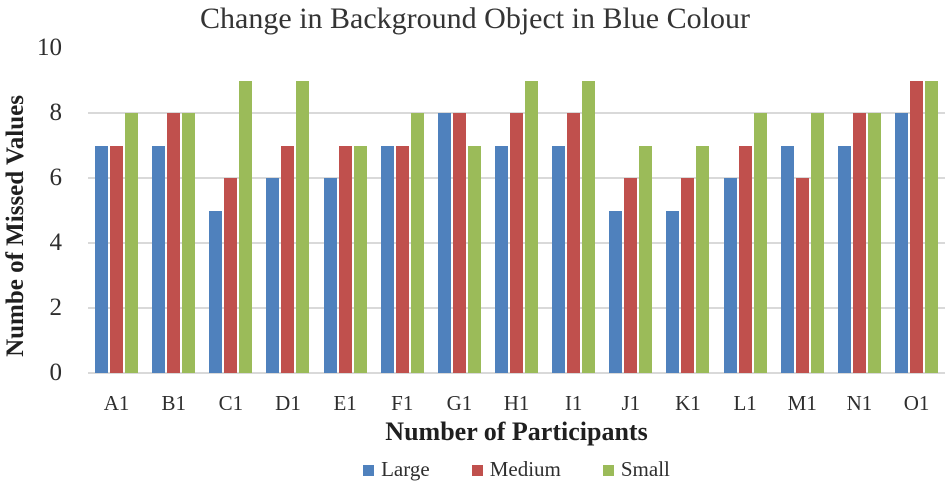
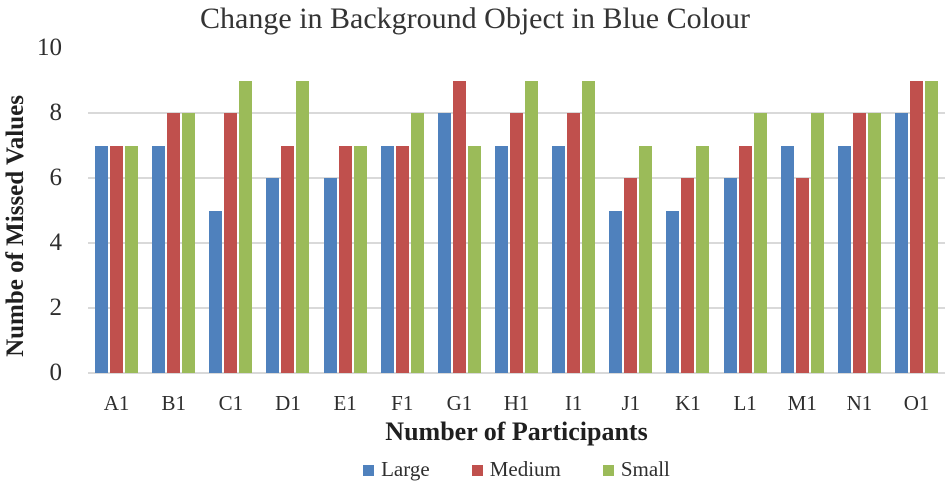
Small/A1: 8 -> 7
Medium/C1: 6 -> 8
Medium/G1: 8 -> 9
